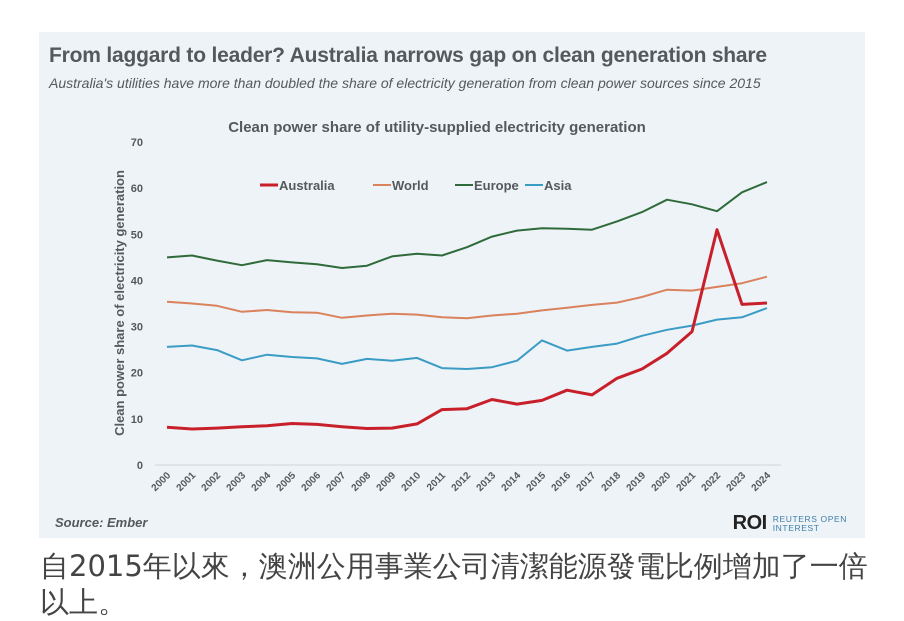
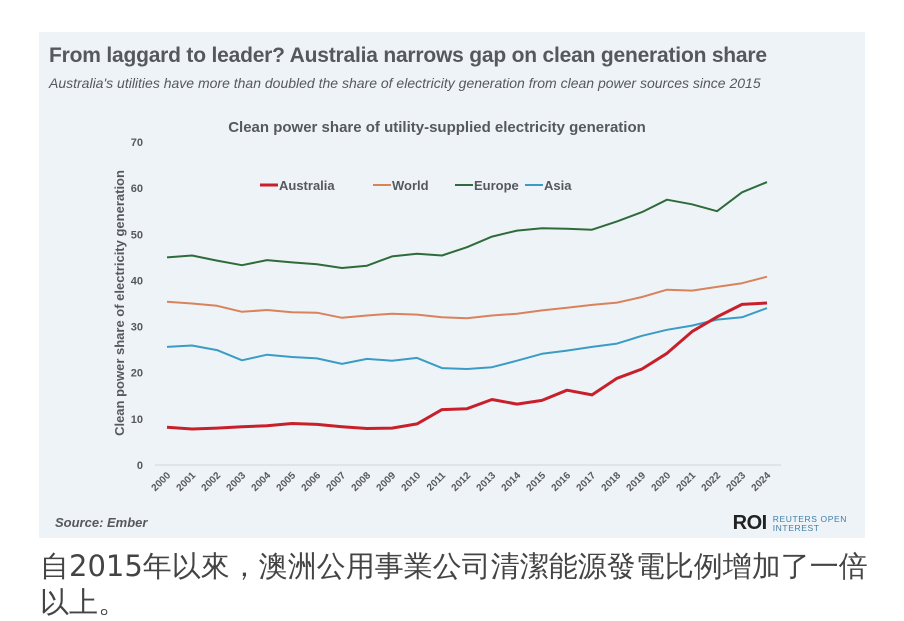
Asia/2015: 27 -> 24
Australia/2022: 51 -> 32
